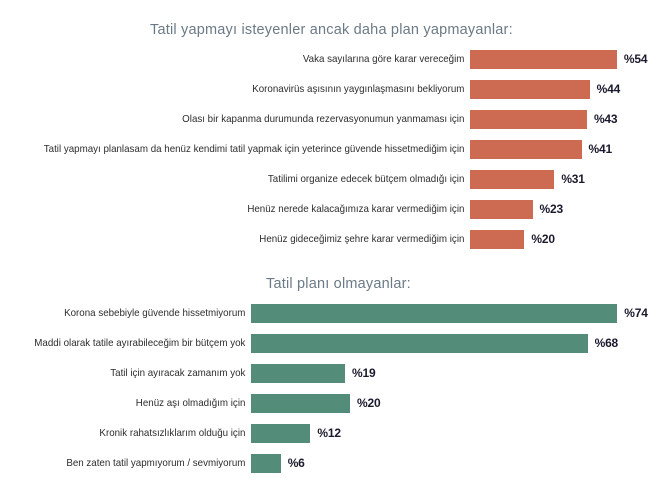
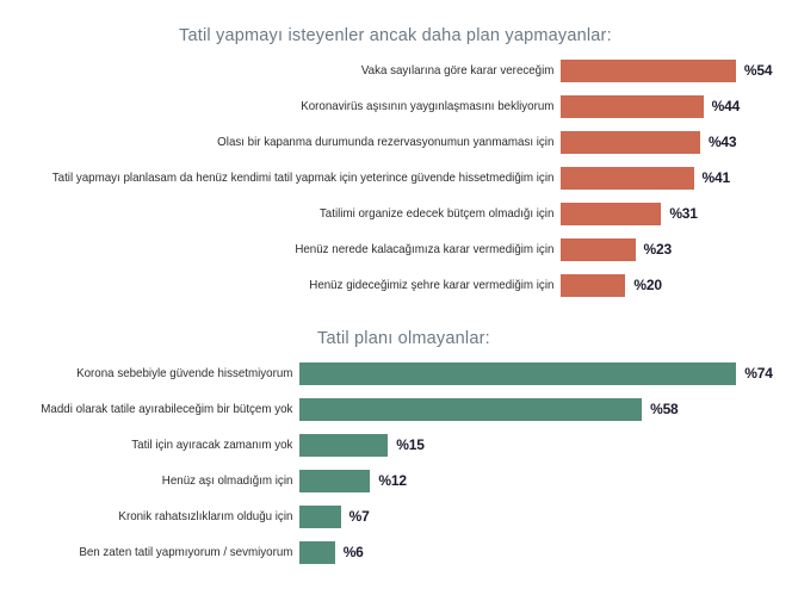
Tatil planı olmayanlar:/Maddi olarak tatile ayırabileceğim bir bütçem yok: 68 -> 58
Tatil planı olmayanlar:/Tatil için ayıracak zamanım yok: 19 -> 15
Tatil planı olmayanlar:/Henüz aşı olmadığım için: 20 -> 12
Tatil planı olmayanlar:/Kronik rahatsızlıklarım olduğu için: 12 -> 7
